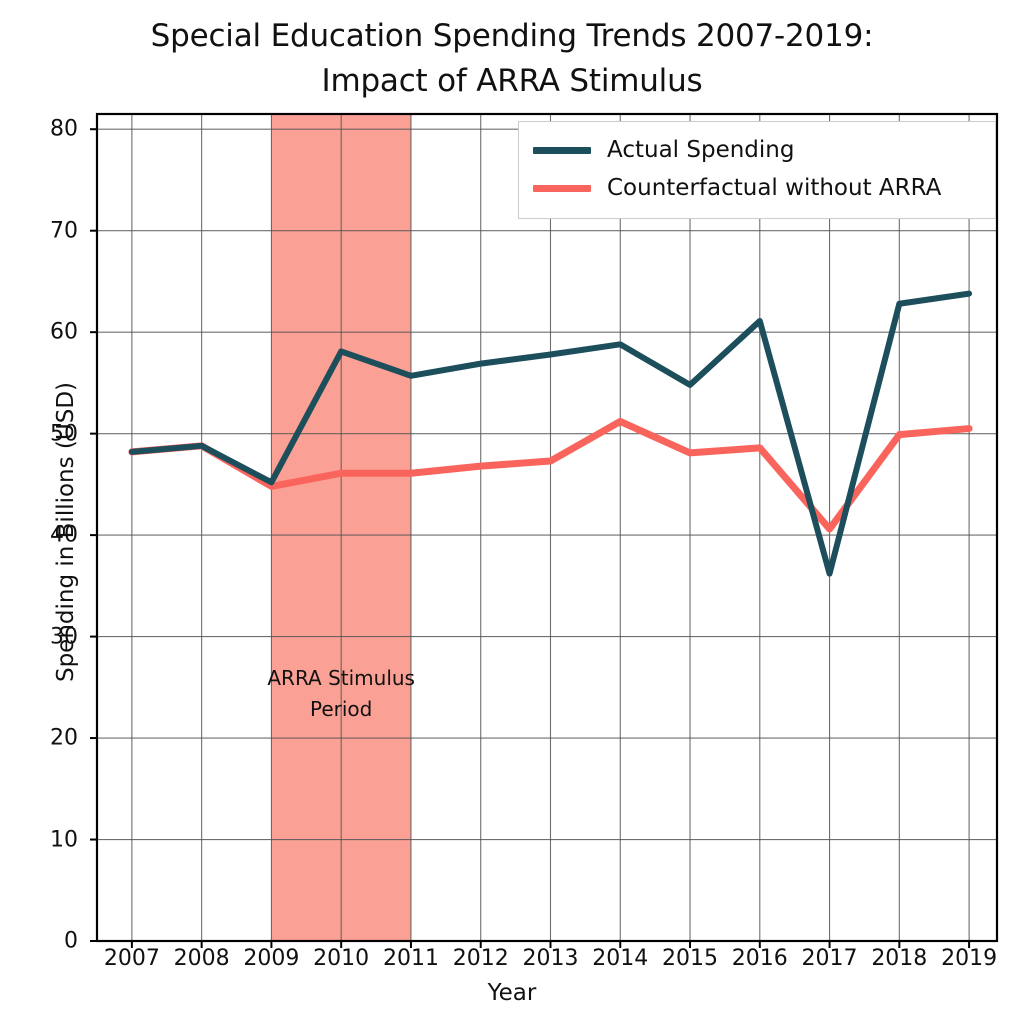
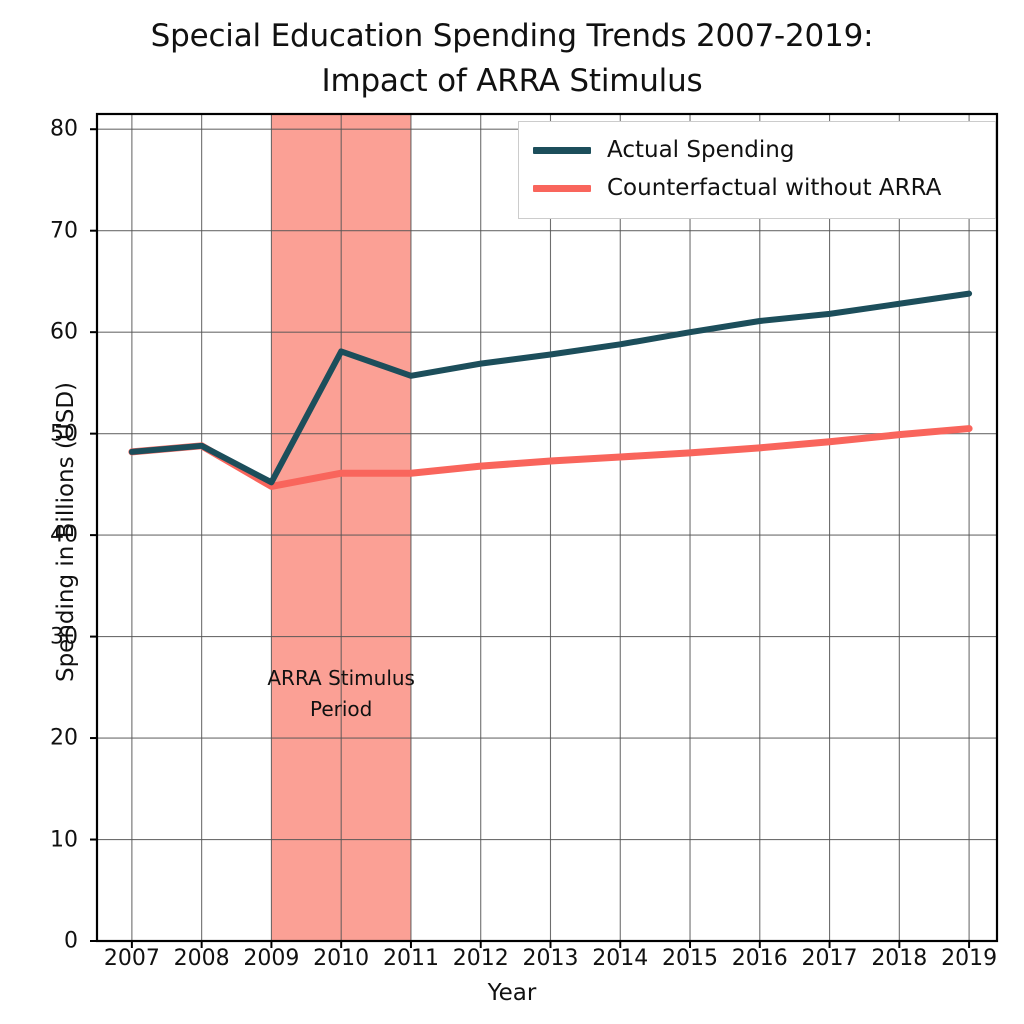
Counterfactual without ARRA/2014: 51.2 -> 47.7
Actual Spending/2015: 54.8 -> 60.0
Actual Spending/2017: 36.2 -> 61.8
Counterfactual without ARRA/2017: 40.6 -> 49.2
